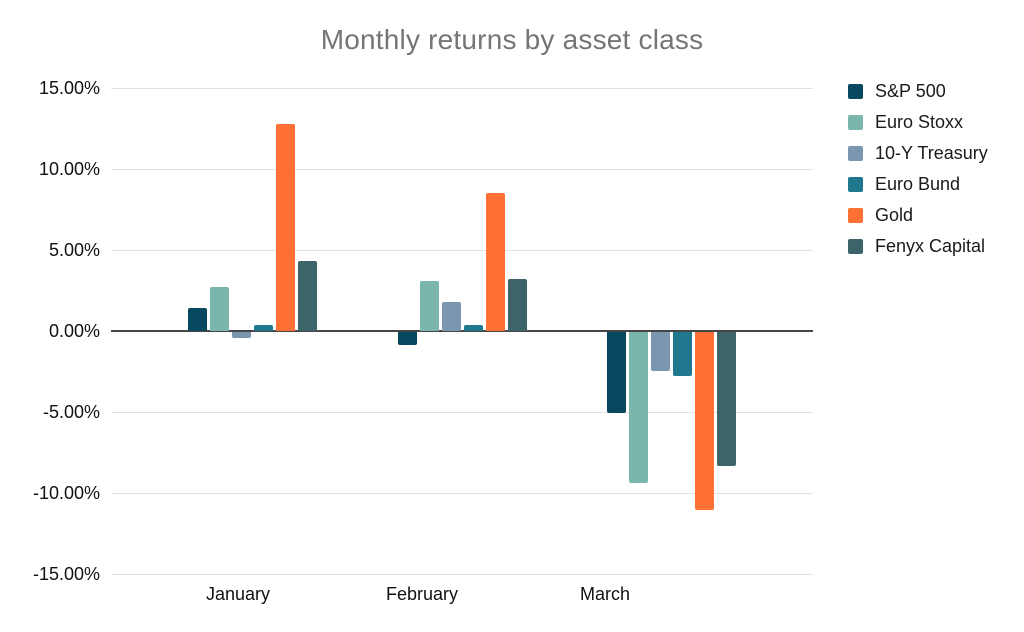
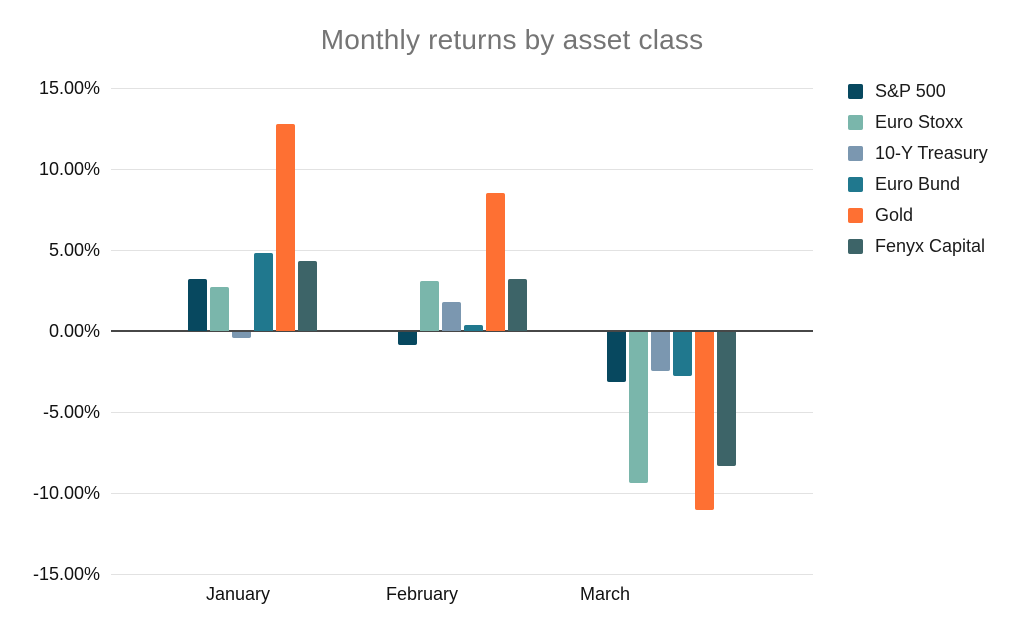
S&P 500/January: 1.4% -> 3.2%
Euro Bund/January: 0.4% -> 4.8%
S&P 500/March: -5.0% -> -3.1%
